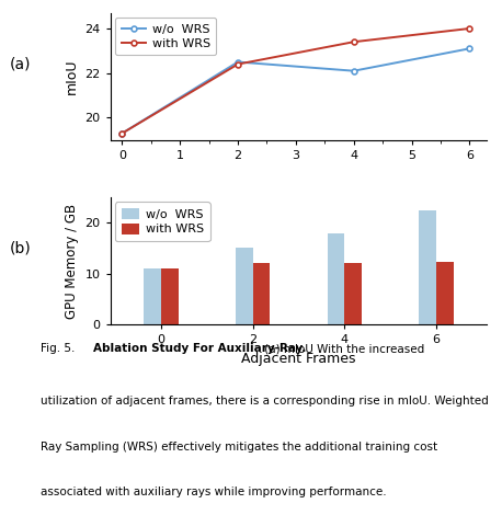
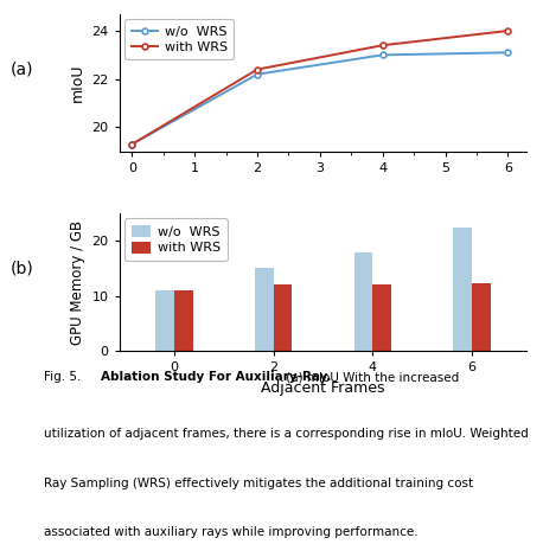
w/o WRS/2: 22.5 -> 22.2
w/o WRS/4: 22.1 -> 23.0
